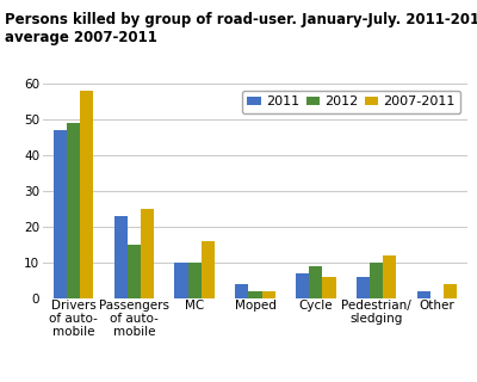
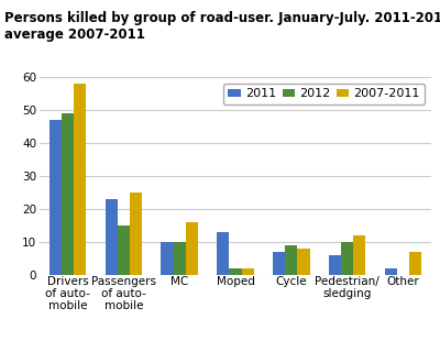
2011/Moped: 4 -> 13
2007-2011/Cycle: 6 -> 8
2007-2011/Other: 4 -> 7
